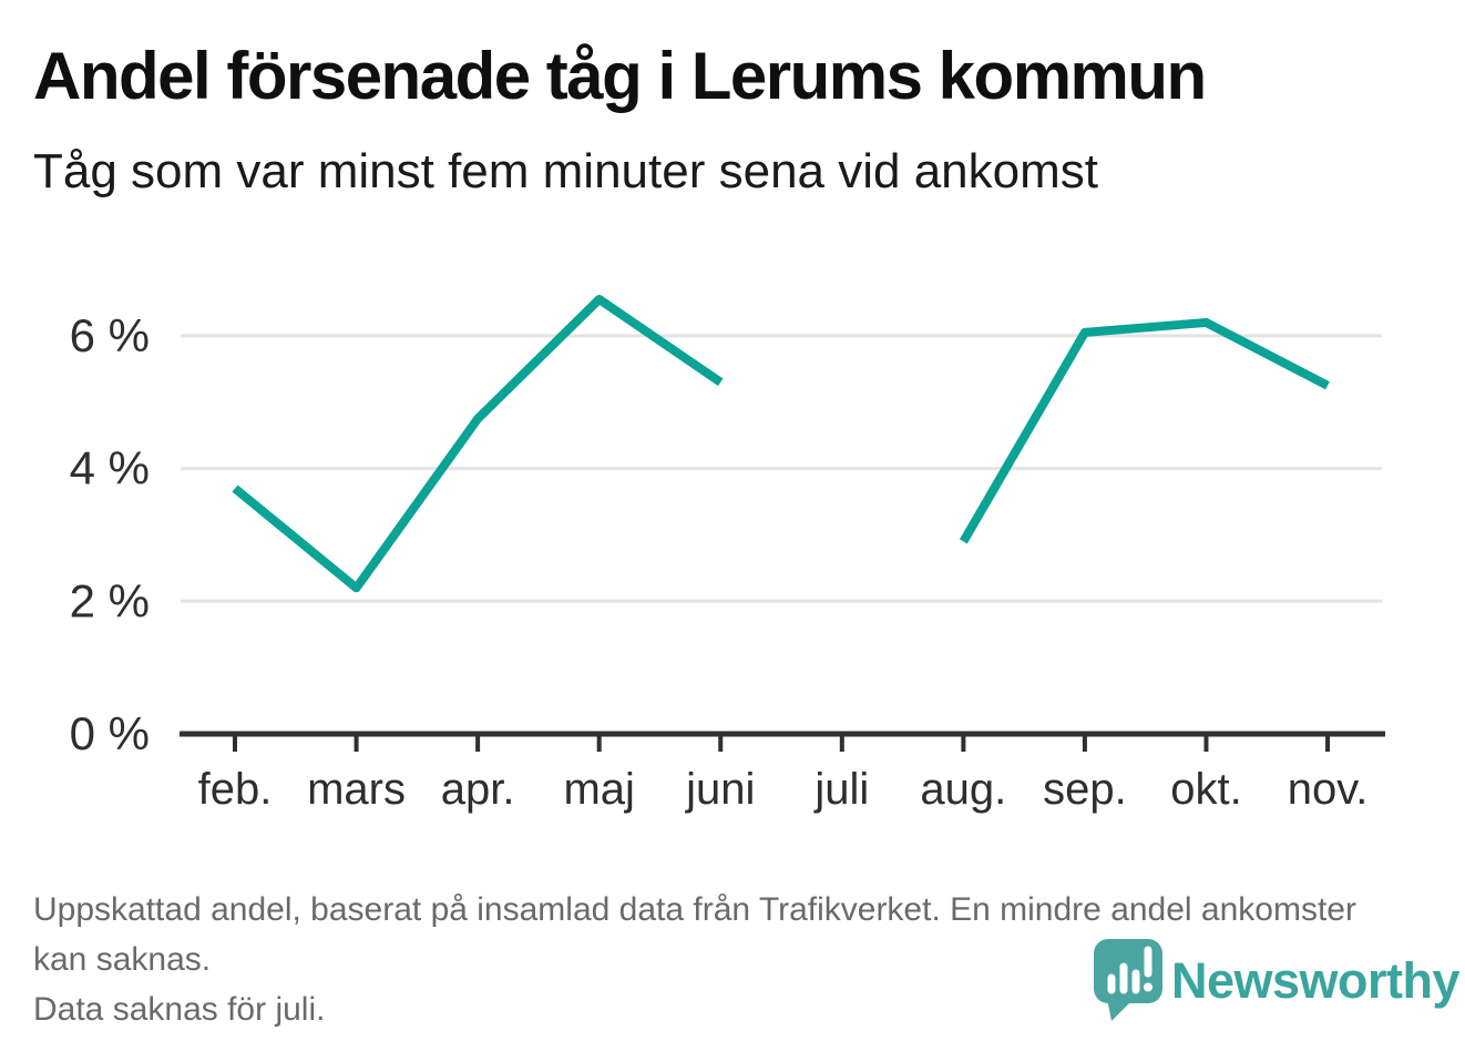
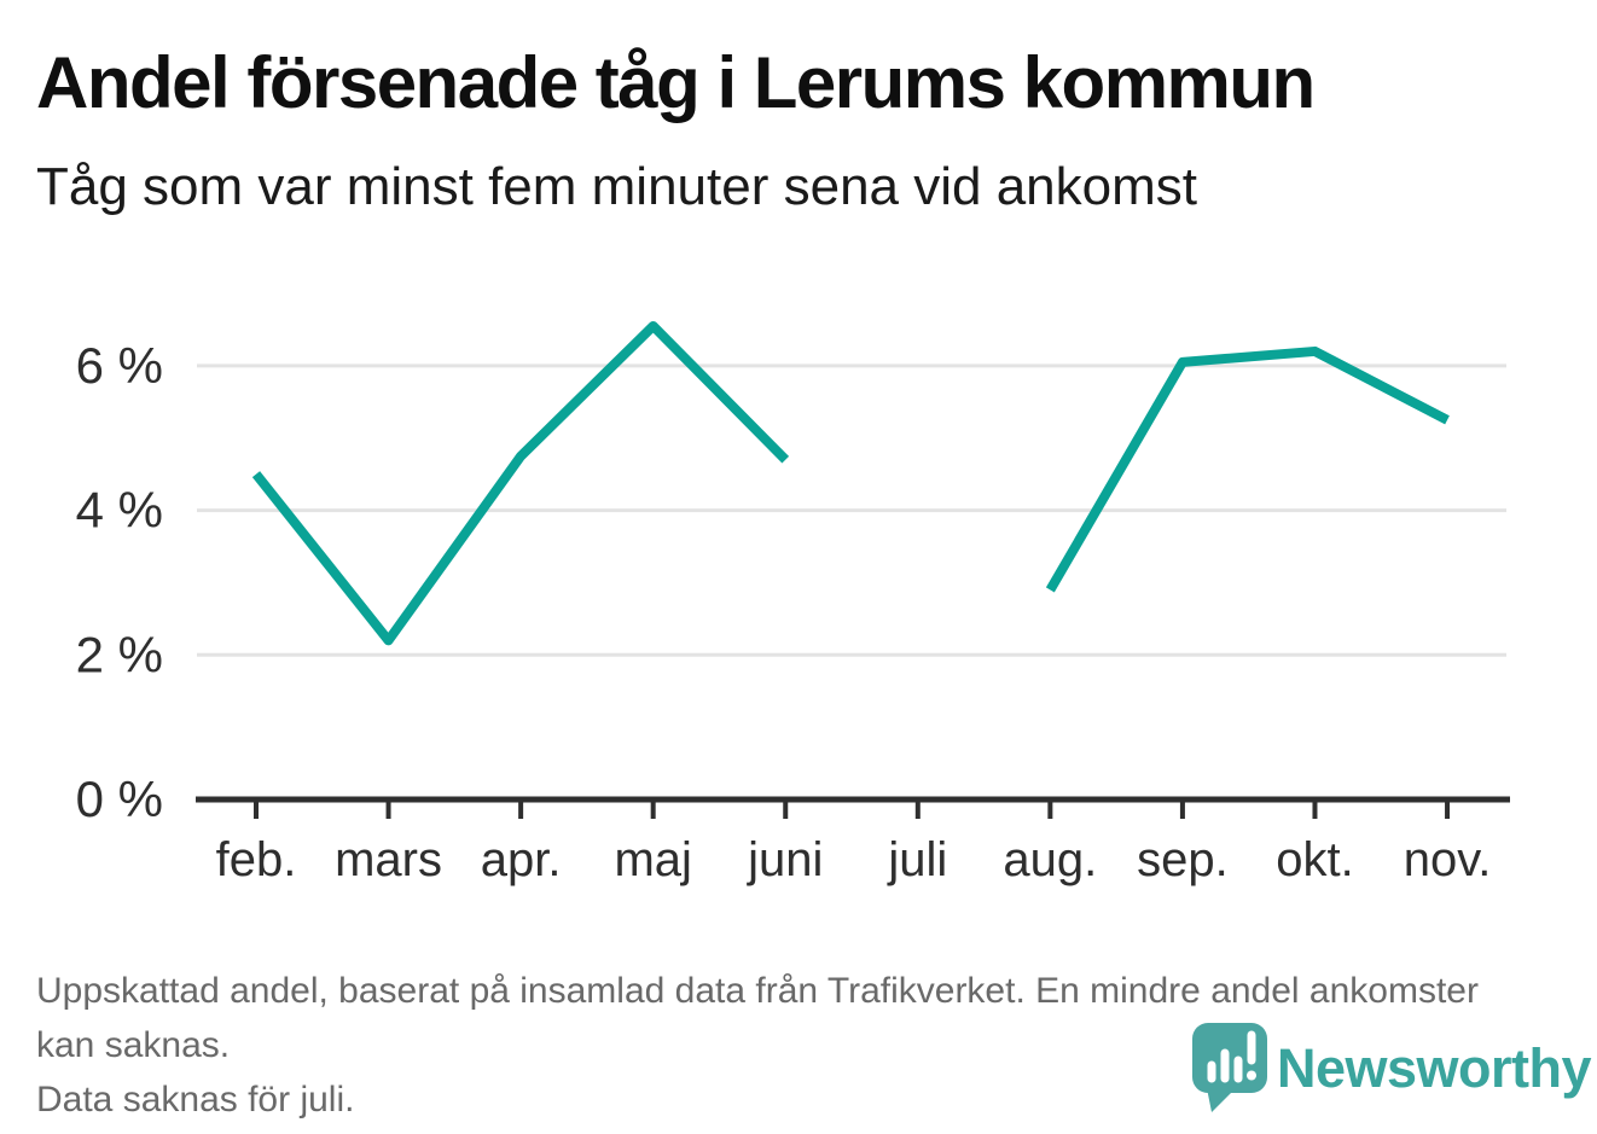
feb.: 3.7% -> 4.5%
juni: 5.3% -> 4.7%
